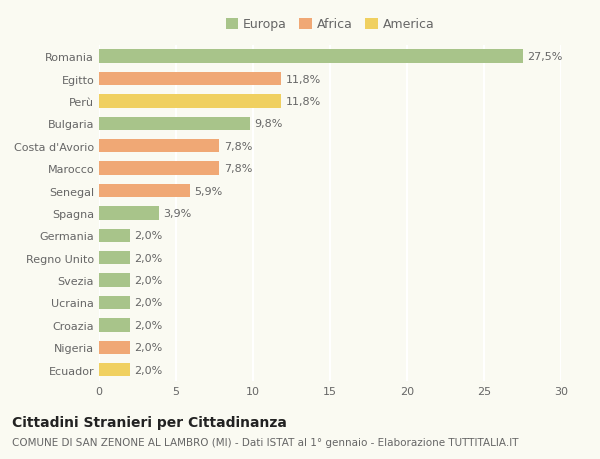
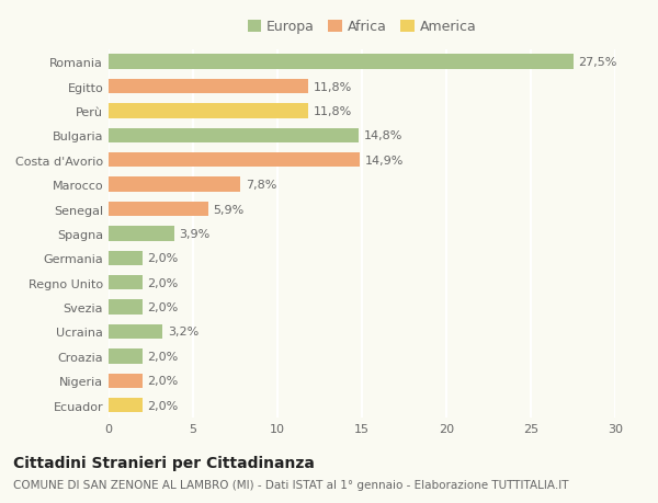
Bulgaria: 9,8% -> 14,8%
Costa d'Avorio: 7,8% -> 14,9%
Ucraina: 2,0% -> 3,2%
